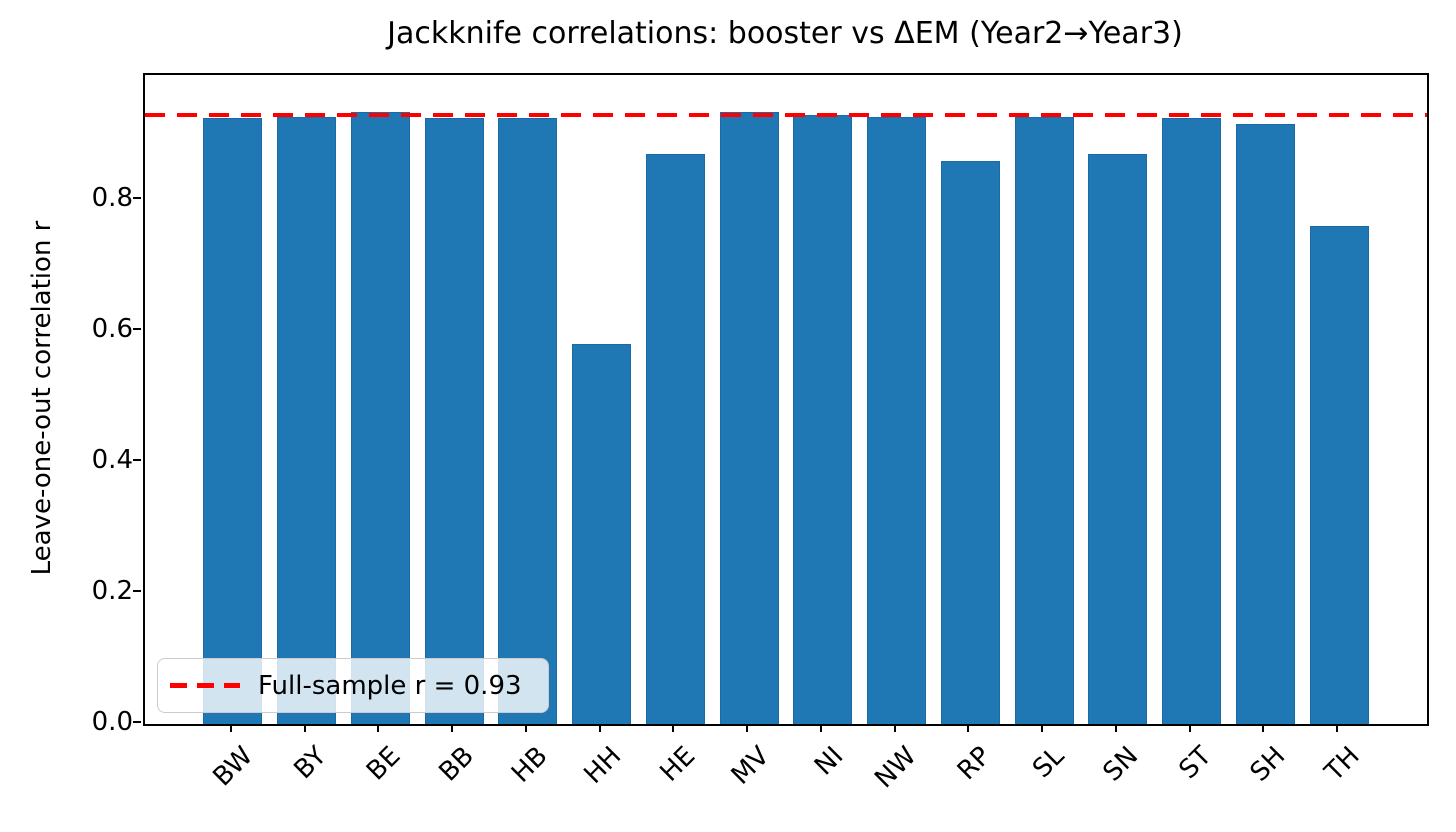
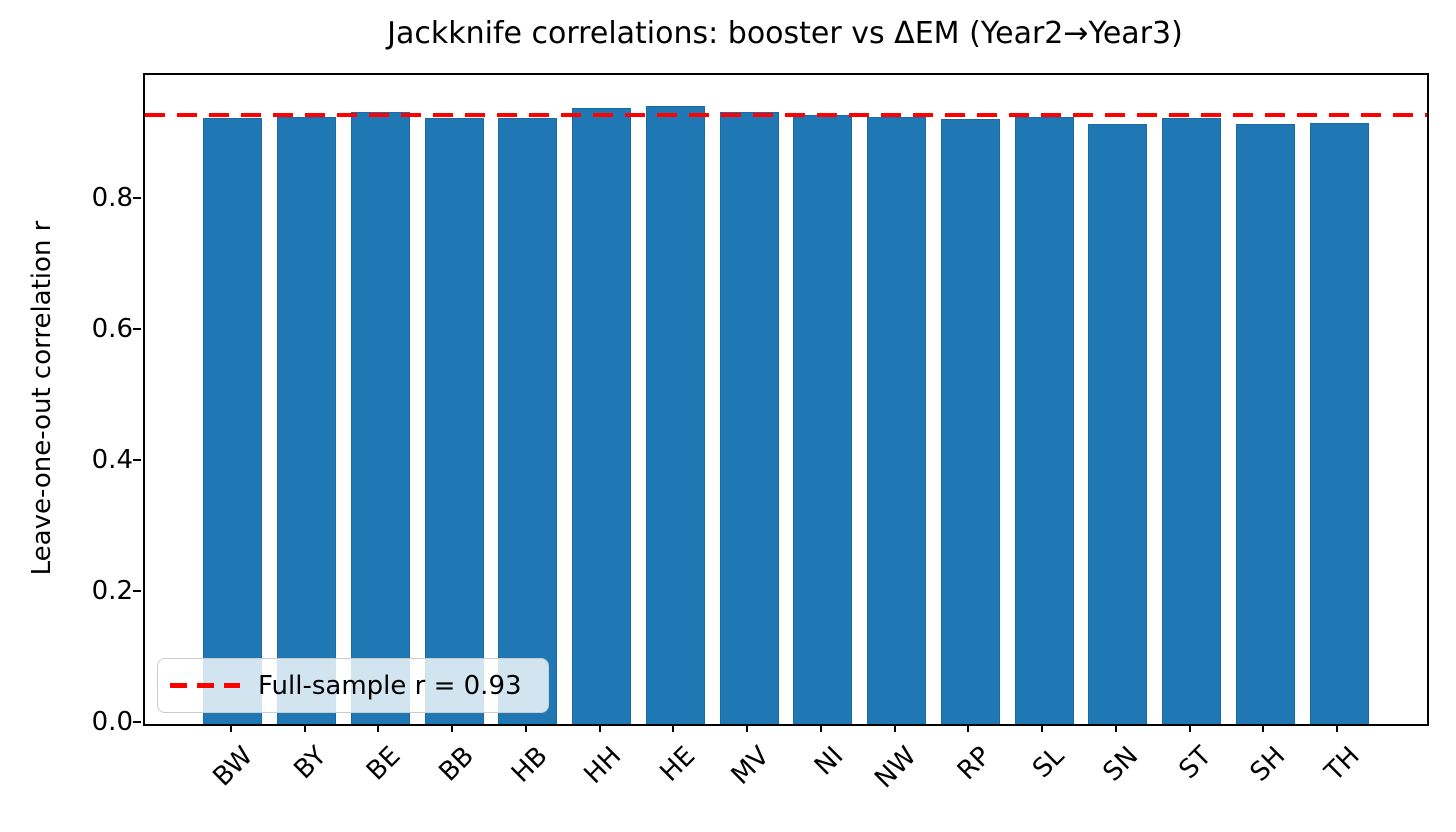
HH: 0.58 -> 0.94
HE: 0.87 -> 0.94
RP: 0.86 -> 0.92
SN: 0.87 -> 0.92
TH: 0.76 -> 0.92
